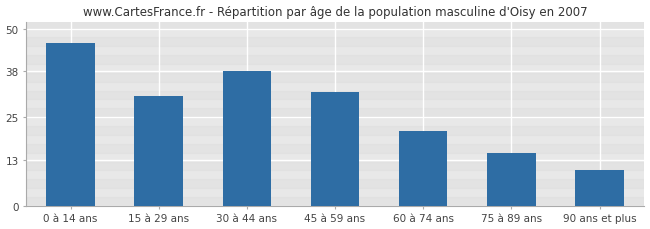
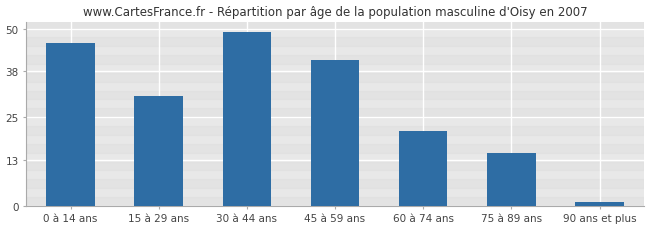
30 à 44 ans: 38 -> 49
45 à 59 ans: 32 -> 41
90 ans et plus: 10 -> 1
